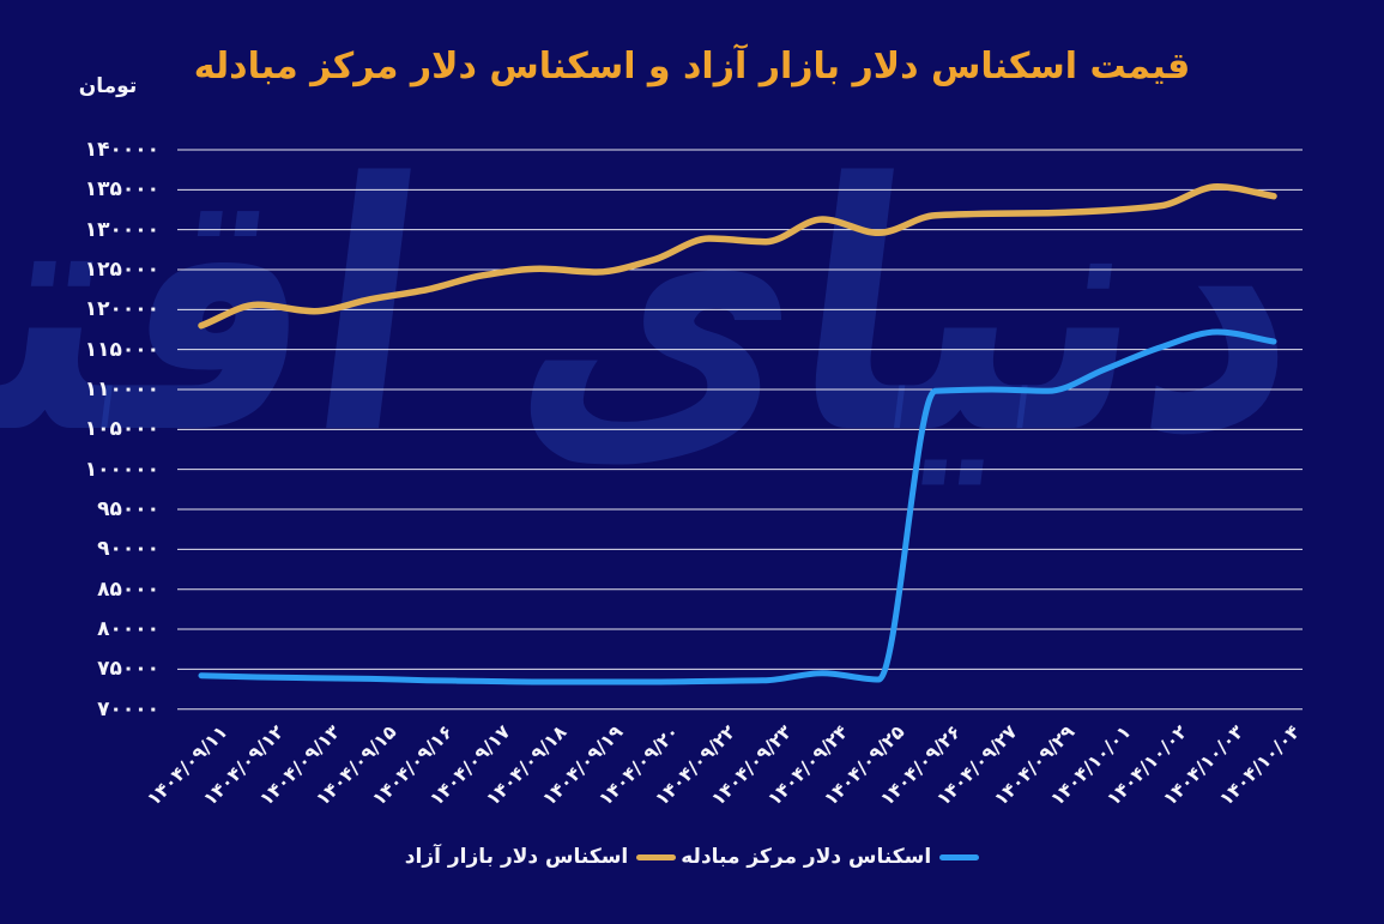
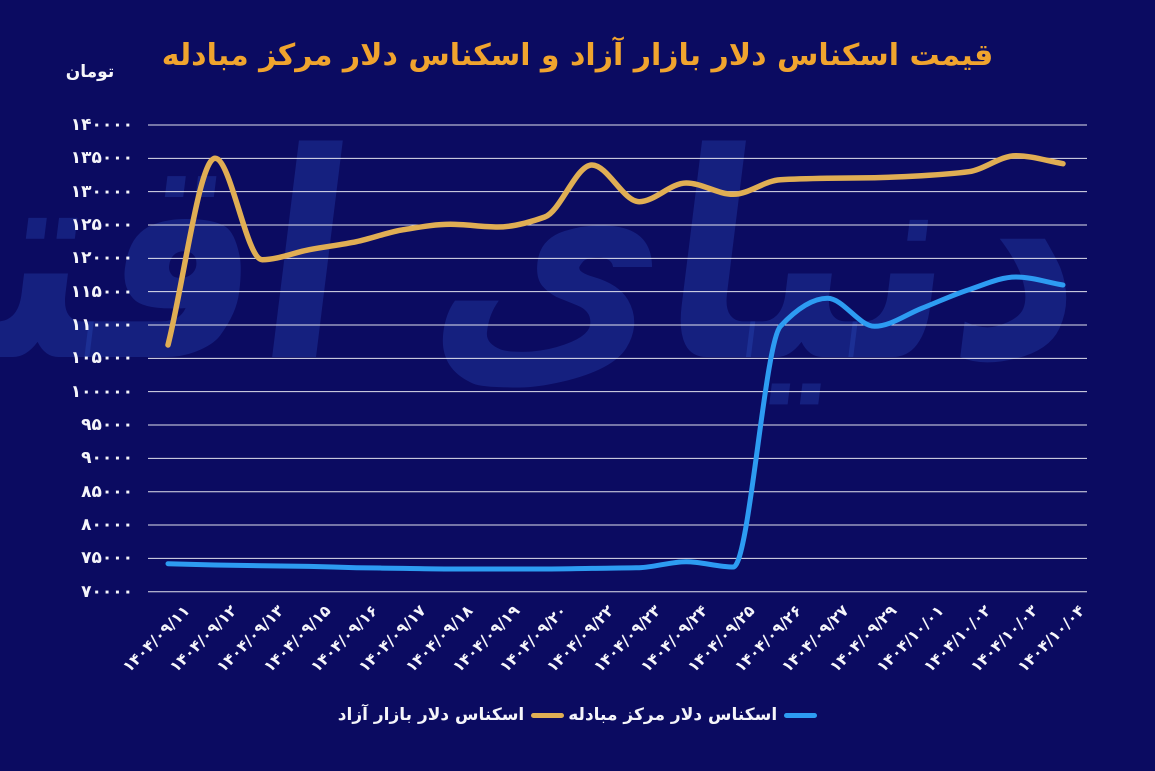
اسکناس دلار بازار آزاد/۱۴۰۴/۰۹/۱۱: 118000 -> 107000
اسکناس دلار بازار آزاد/۱۴۰۴/۰۹/۱۲: 121000 -> 135000
اسکناس دلار بازار آزاد/۱۴۰۴/۰۹/۲۲: 129000 -> 134000
اسکناس دلار مرکز مبادله/۱۴۰۴/۰۹/۲۷: 110000 -> 114000
